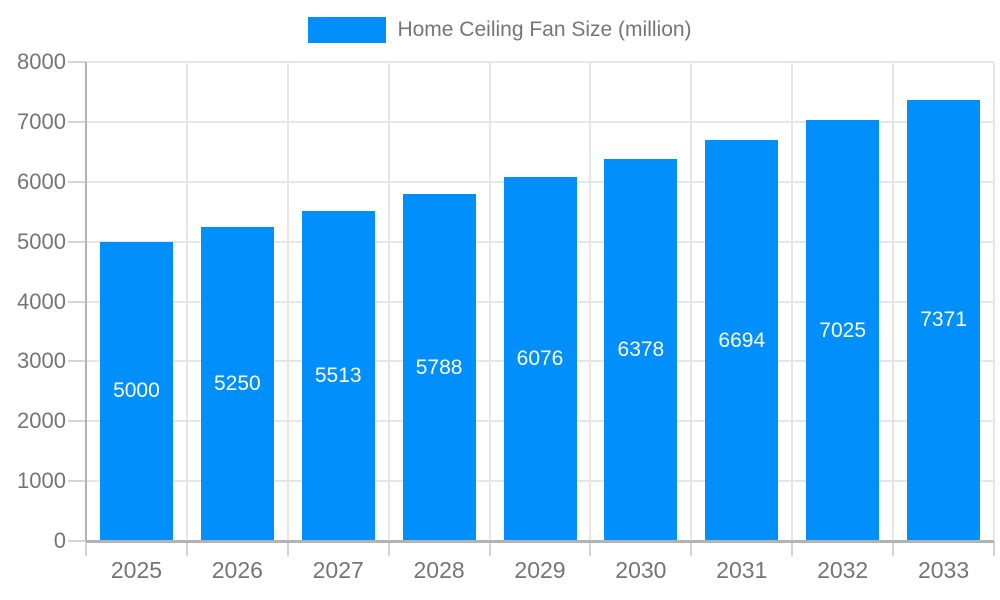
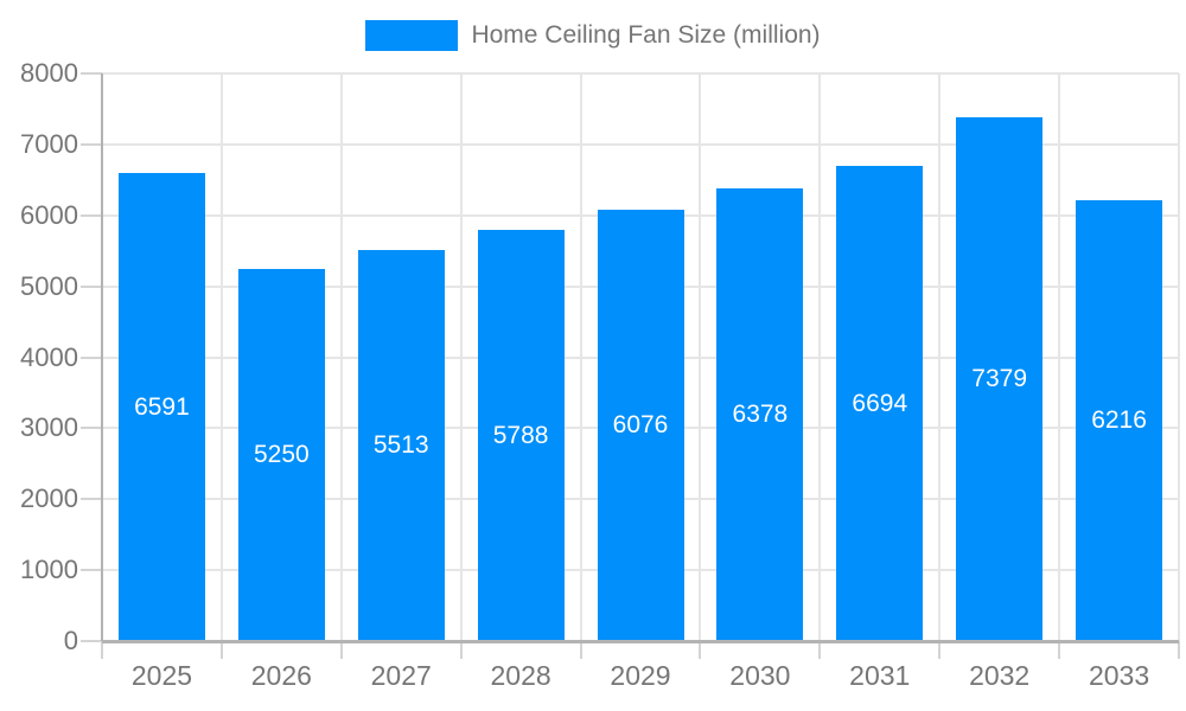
2025: 5000 -> 6591
2032: 7025 -> 7379
2033: 7371 -> 6216
